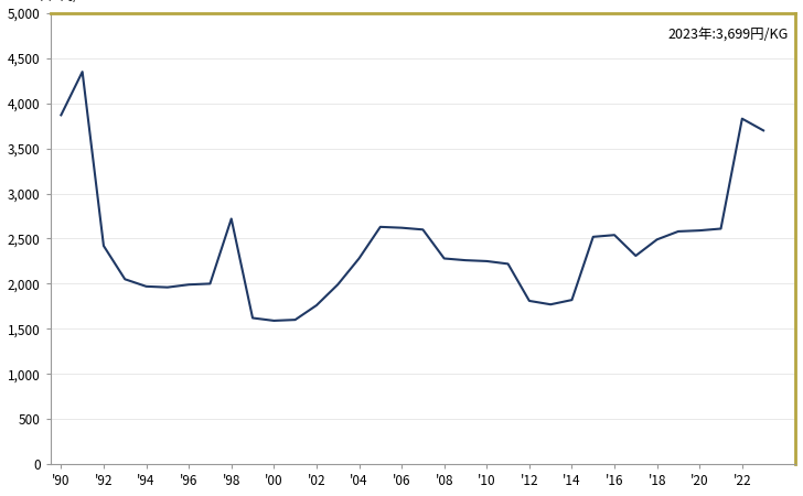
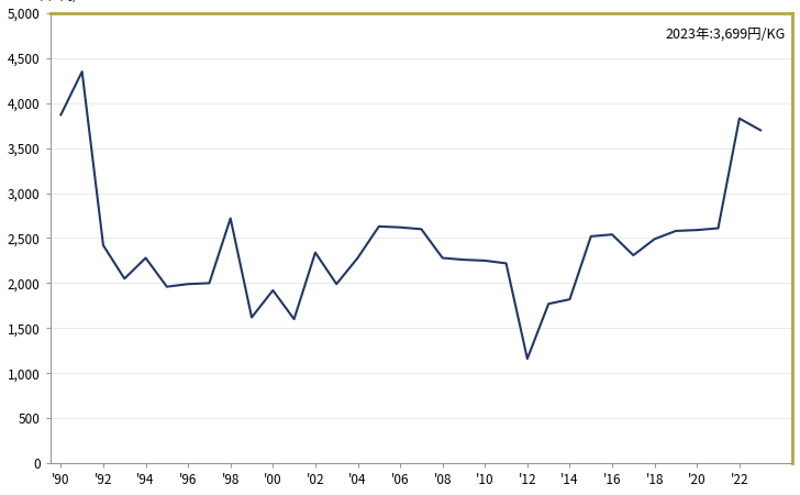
'94: 1,970 -> 2,280
'00: 1,590 -> 1,920
'02: 1,760 -> 2,340
'12: 1,810 -> 1,160
